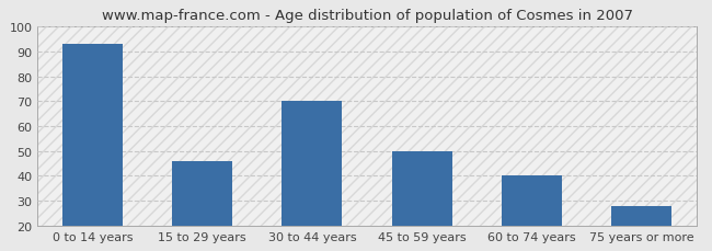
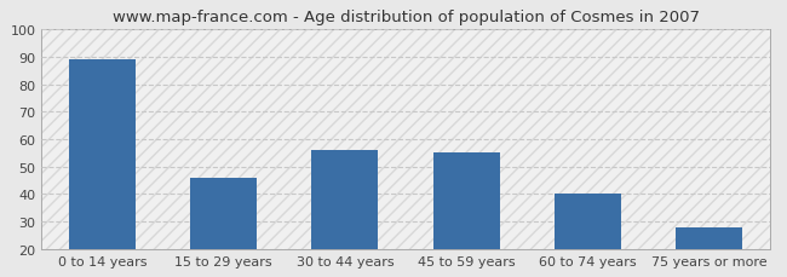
0 to 14 years: 93 -> 89
30 to 44 years: 70 -> 56
45 to 59 years: 50 -> 55
